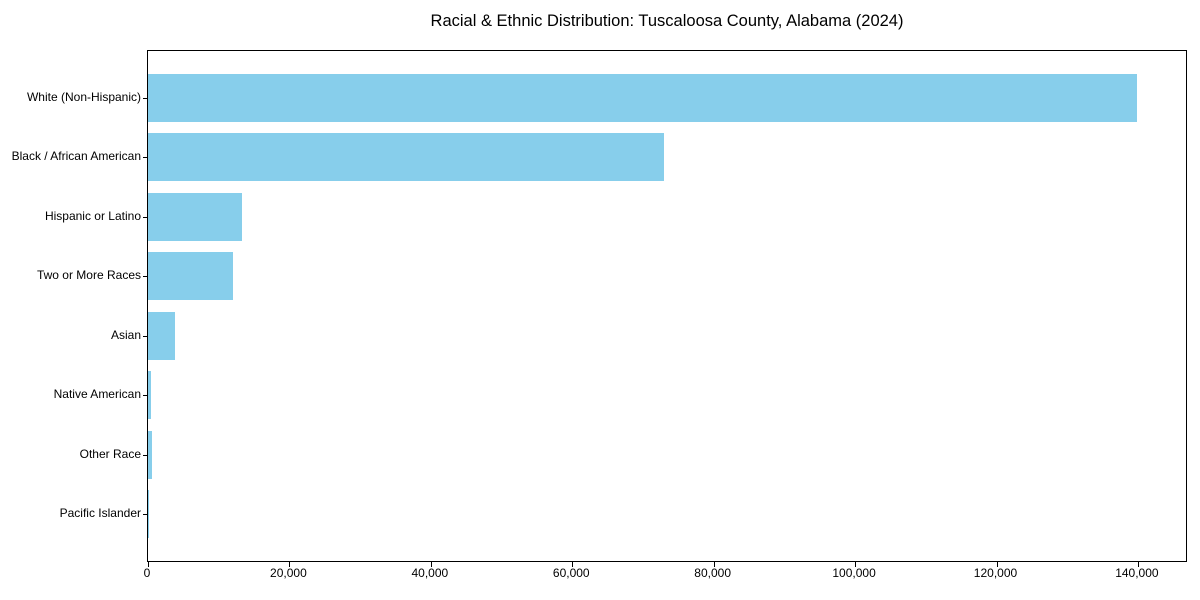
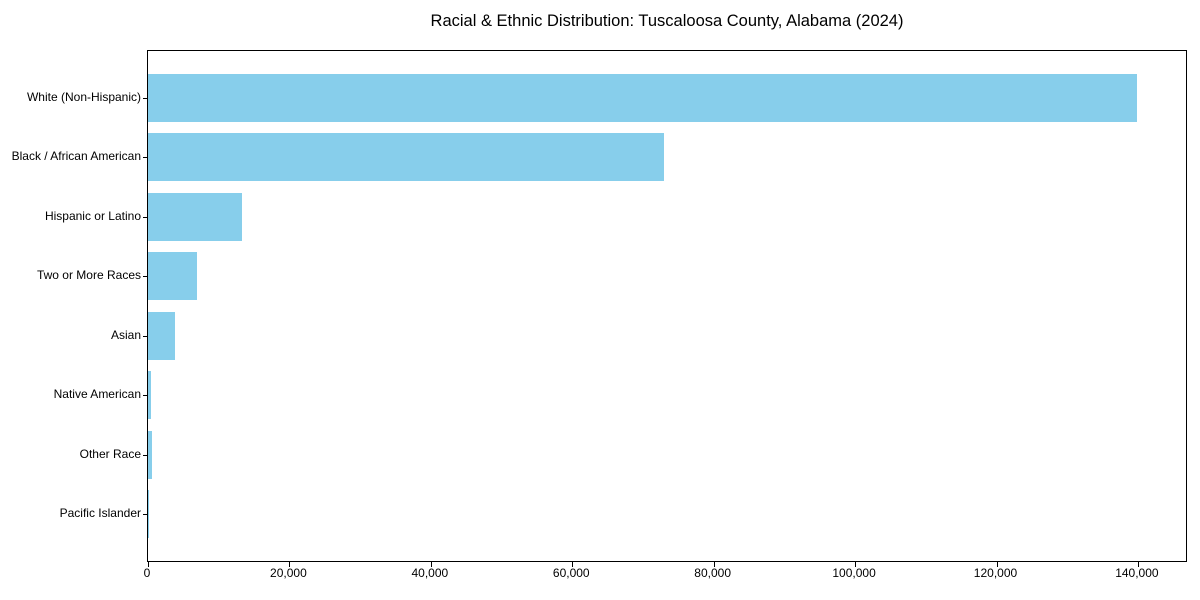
Two or More Races: 12000 -> 7000
